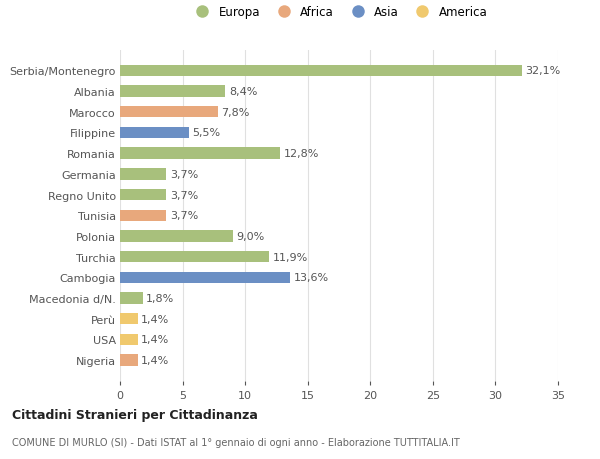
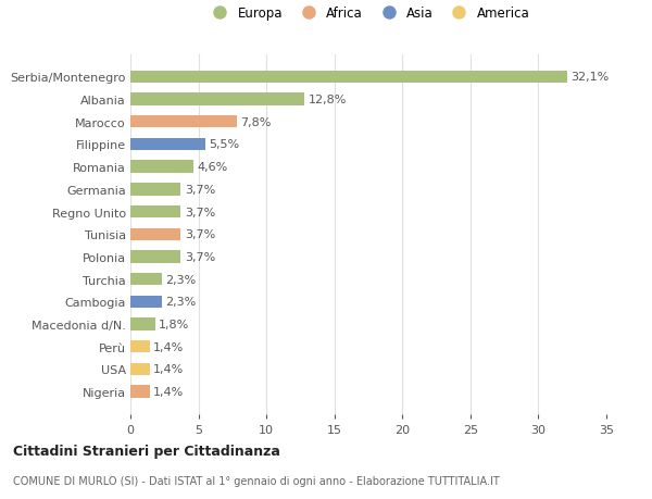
Albania: 8,4% -> 12,8%
Romania: 12,8% -> 4,6%
Polonia: 9,0% -> 3,7%
Turchia: 11,9% -> 2,3%
Cambogia: 13,6% -> 2,3%
